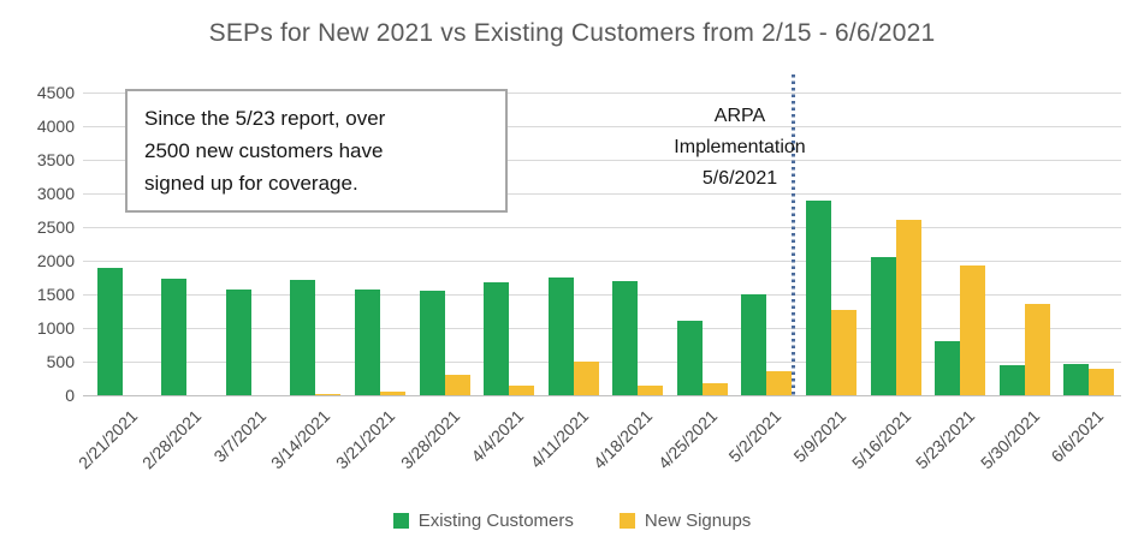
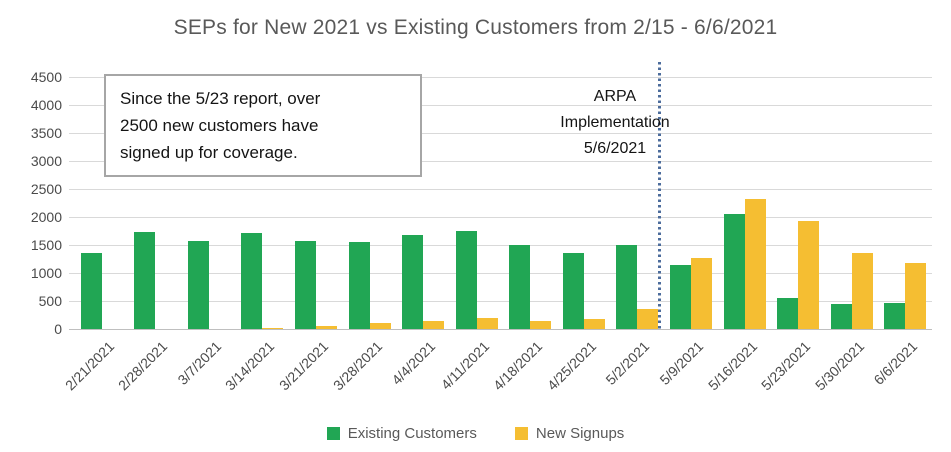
Existing Customers/2/21/2021: 1900 -> 1400
New Signups/3/28/2021: 300 -> 100
New Signups/4/11/2021: 500 -> 200
Existing Customers/4/18/2021: 1700 -> 1500
Existing Customers/4/25/2021: 1100 -> 1400
Existing Customers/5/9/2021: 2900 -> 1200
New Signups/5/16/2021: 2600 -> 2300
Existing Customers/5/23/2021: 800 -> 600
New Signups/6/6/2021: 400 -> 1200
